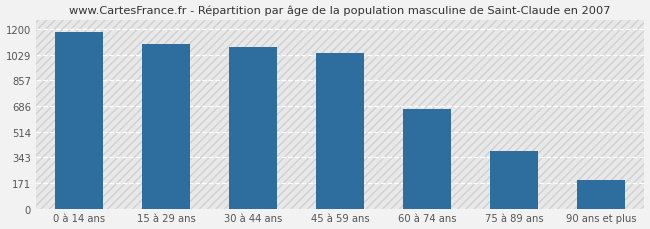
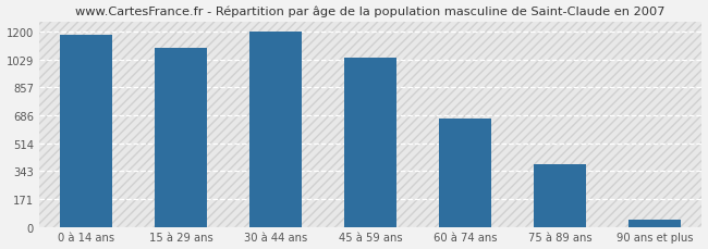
30 à 44 ans: 1080 -> 1200
90 ans et plus: 190 -> 50
